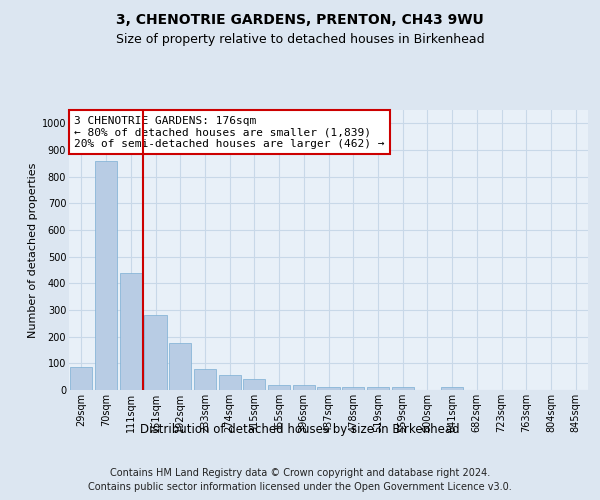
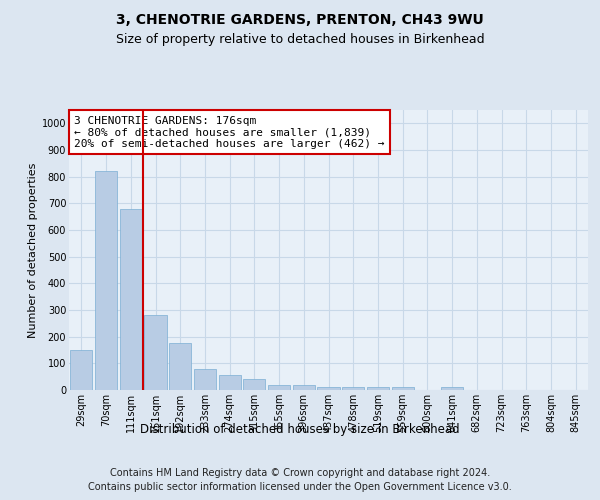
29sqm: 85 -> 150
70sqm: 860 -> 820
111sqm: 440 -> 680
